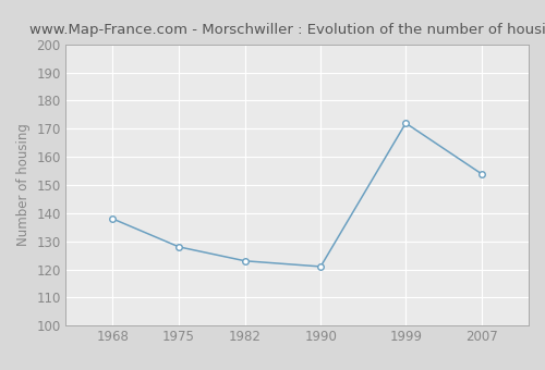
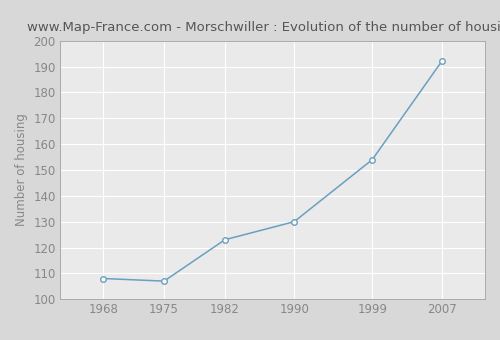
1968: 138 -> 108
1975: 128 -> 107
1990: 121 -> 130
1999: 172 -> 154
2007: 154 -> 192
